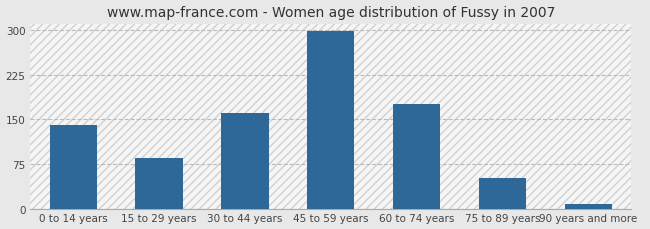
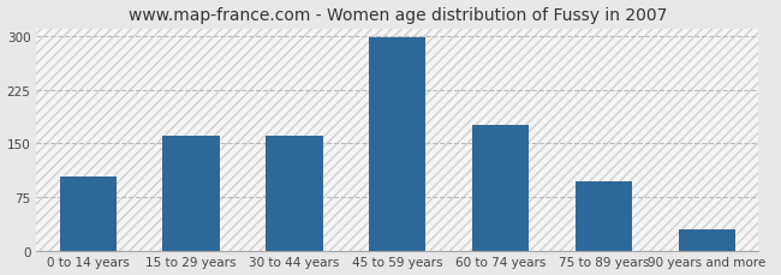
0 to 14 years: 140 -> 104
15 to 29 years: 85 -> 160
75 to 89 years: 52 -> 96
90 years and more: 8 -> 30
